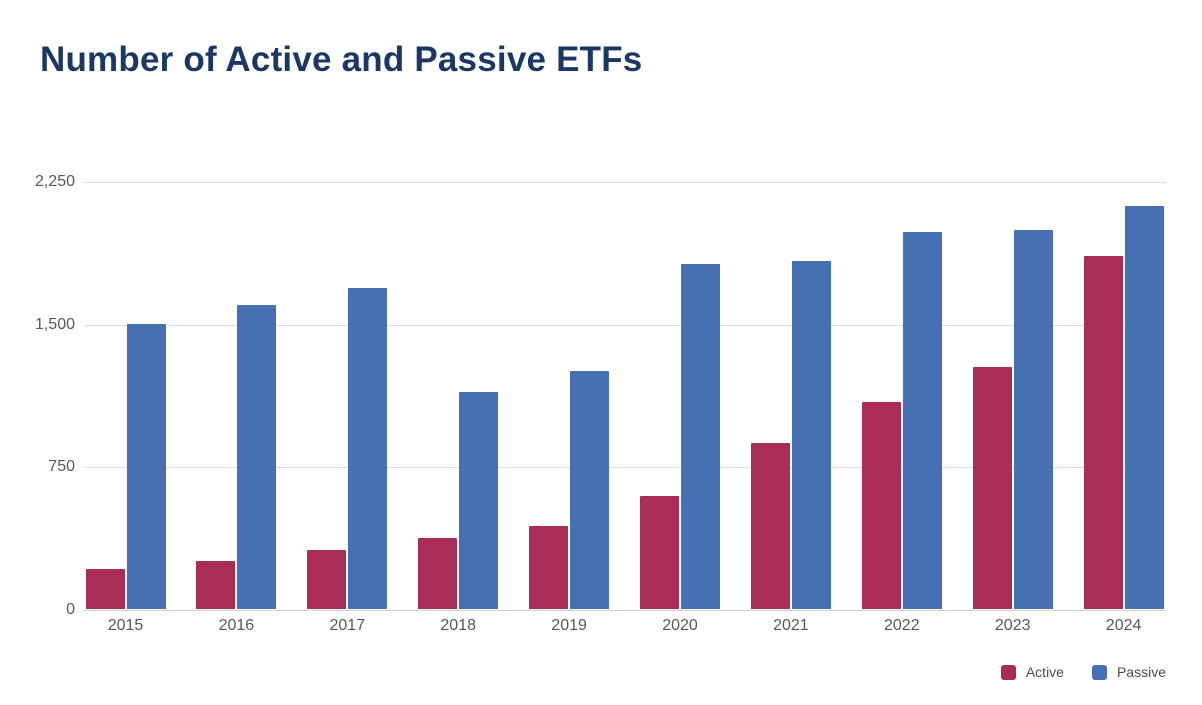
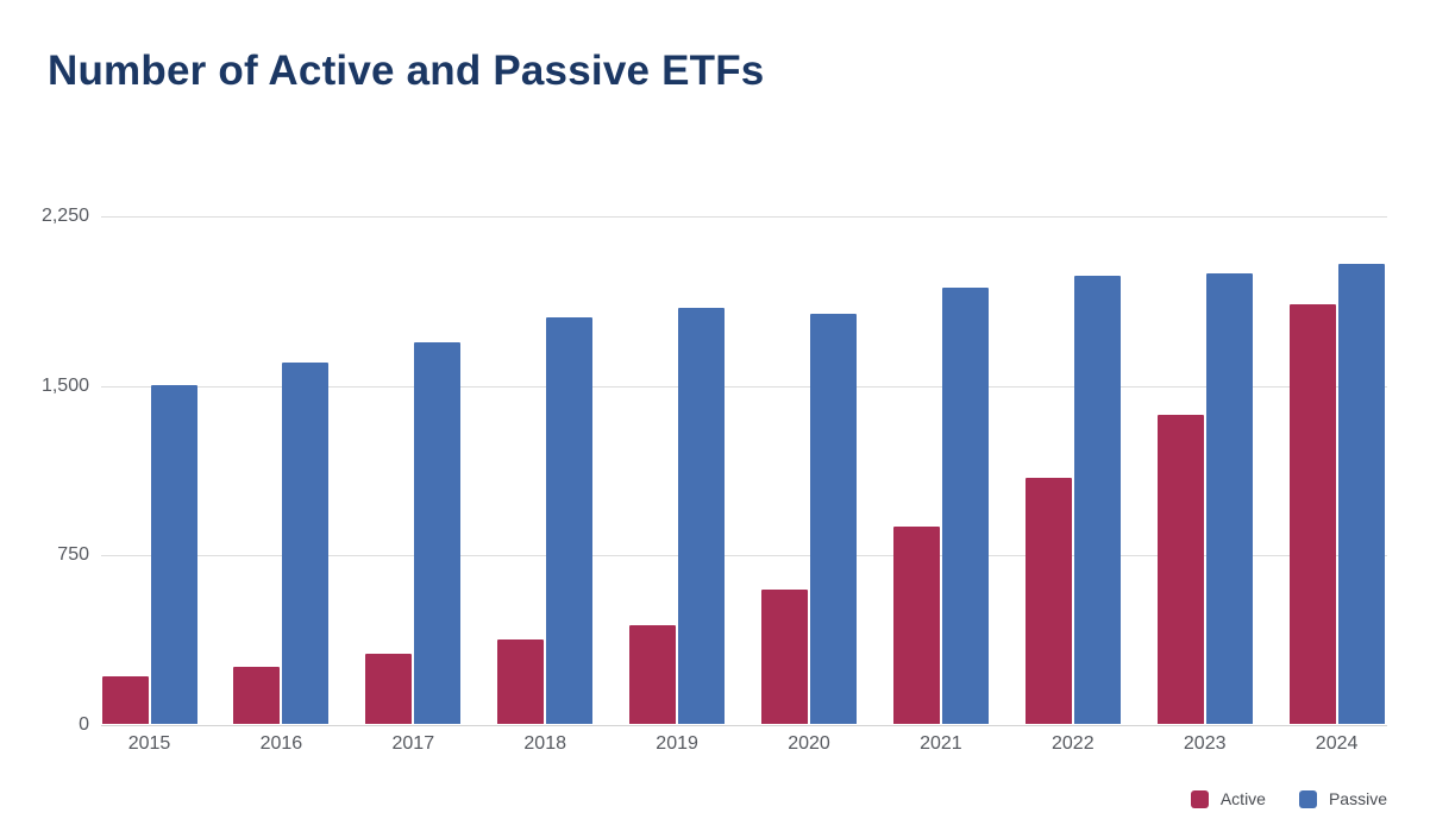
Passive/2018: 1140 -> 1800
Passive/2019: 1250 -> 1840
Passive/2021: 1830 -> 1930
Active/2023: 1270 -> 1360
Passive/2024: 2120 -> 2040
